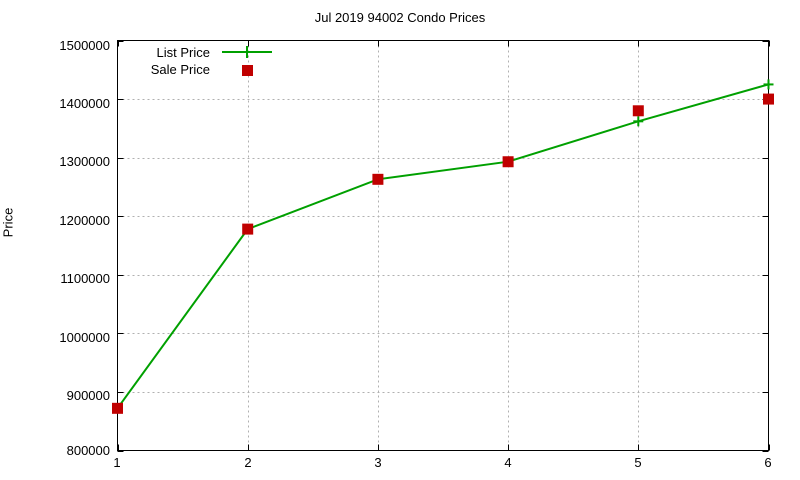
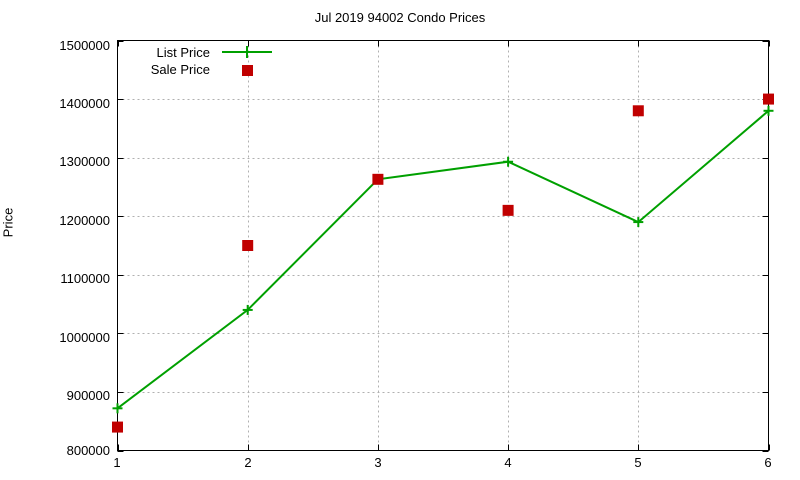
Sale Price/1: 870000 -> 840000
List Price/2: 1180000 -> 1040000
Sale Price/2: 1180000 -> 1150000
Sale Price/4: 1290000 -> 1210000
List Price/5: 1360000 -> 1190000
List Price/6: 1420000 -> 1380000
